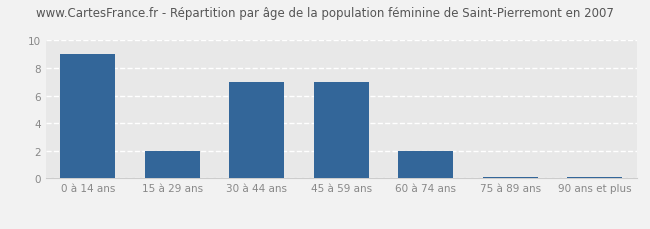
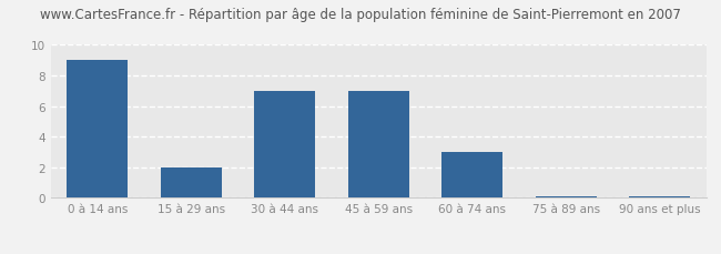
60 à 74 ans: 2.0 -> 3.0
